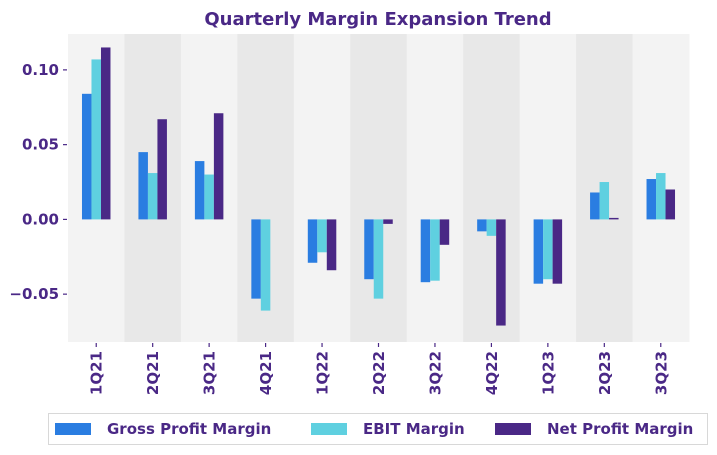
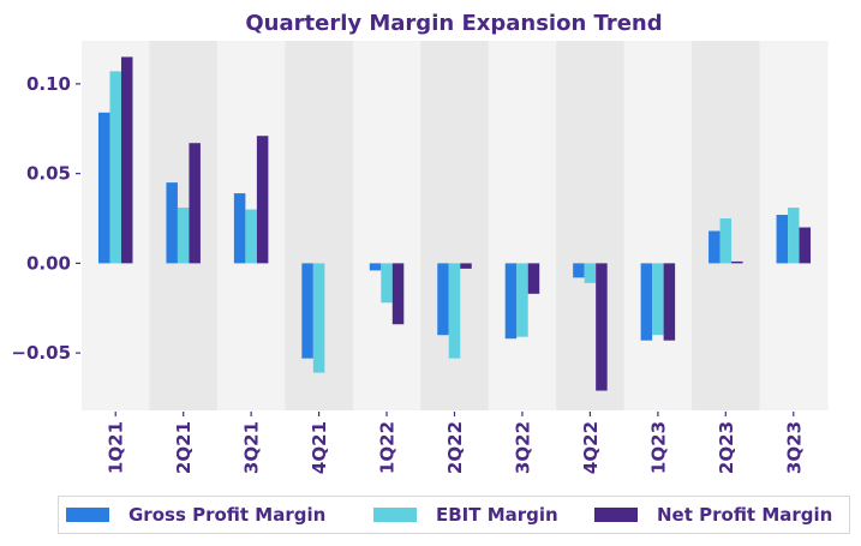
Gross Profit Margin/1Q22: -0.029 -> -0.004
